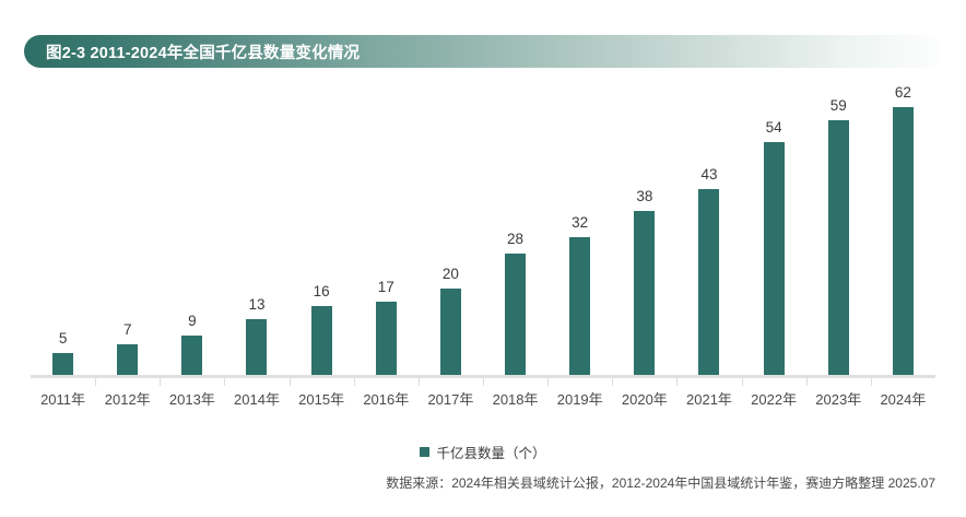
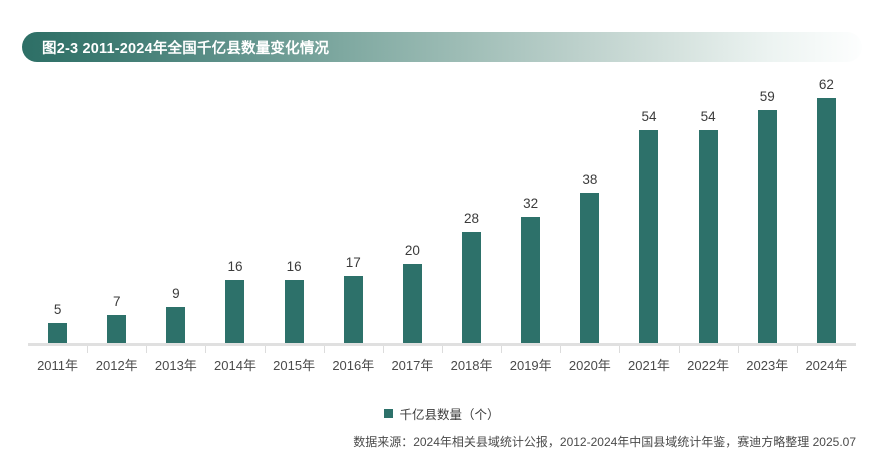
2014年: 13 -> 16
2021年: 43 -> 54
